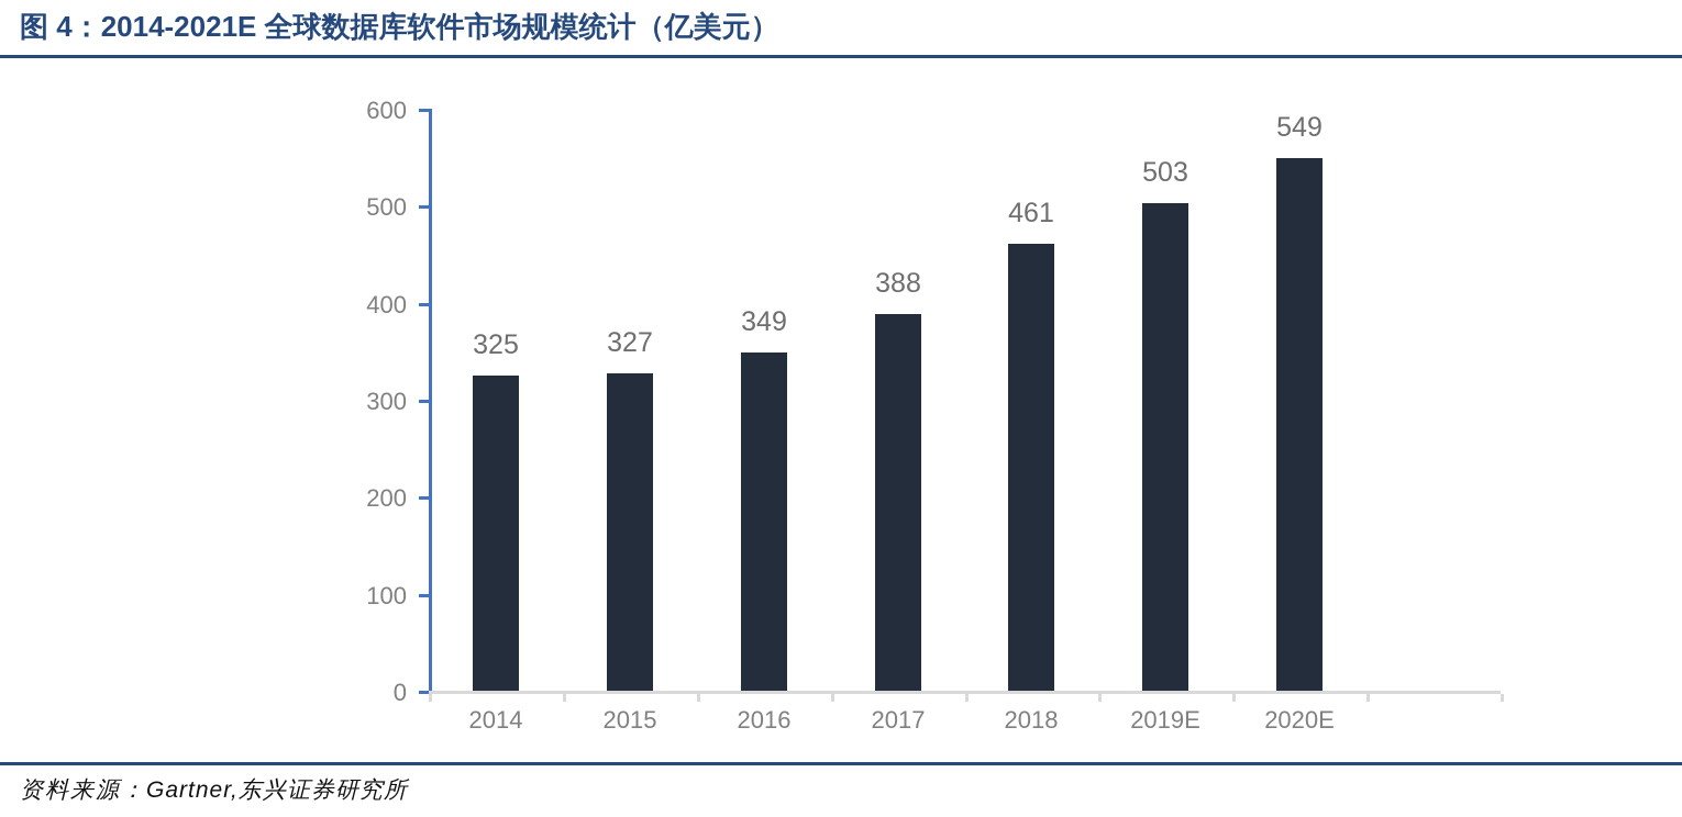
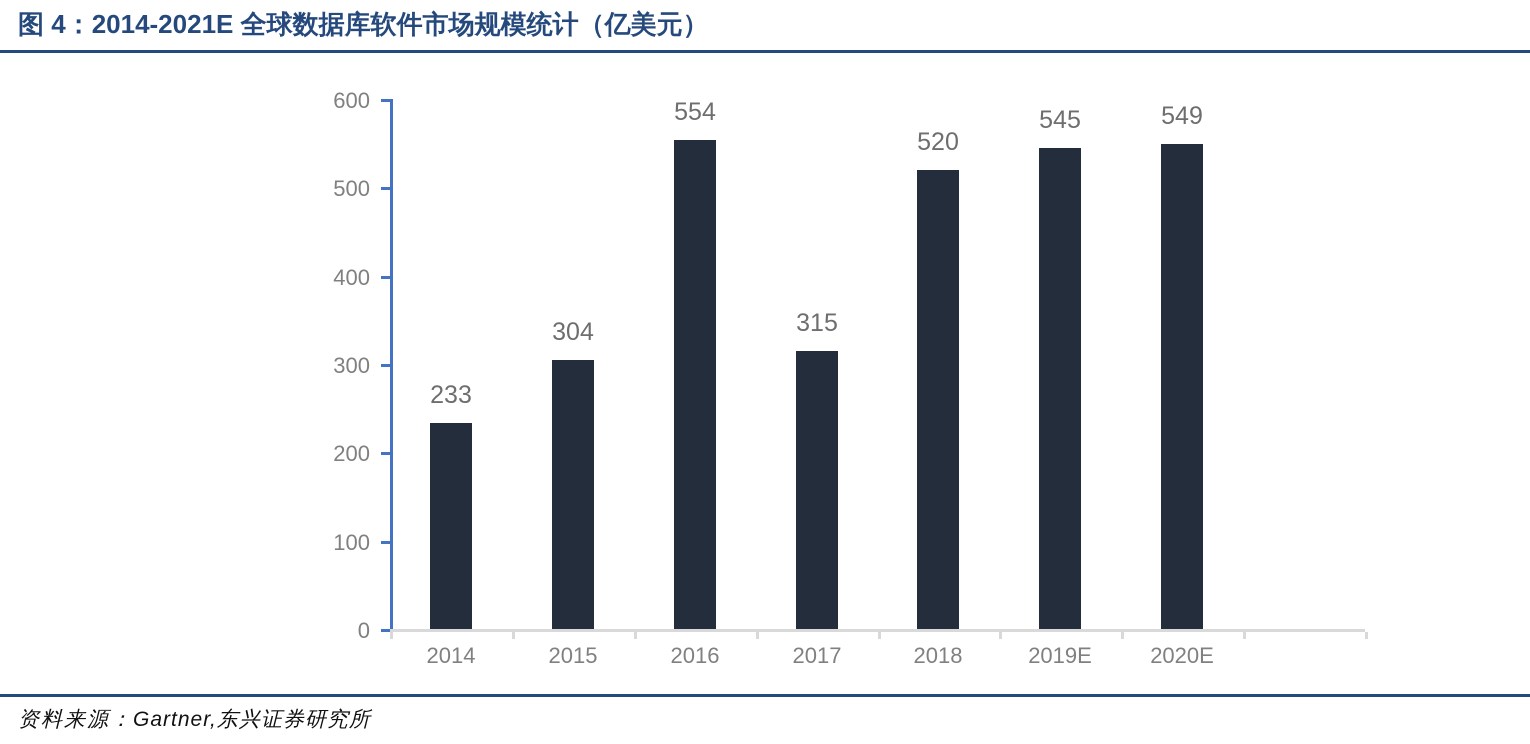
2014: 325 -> 233
2015: 327 -> 304
2016: 349 -> 554
2017: 388 -> 315
2018: 461 -> 520
2019E: 503 -> 545
